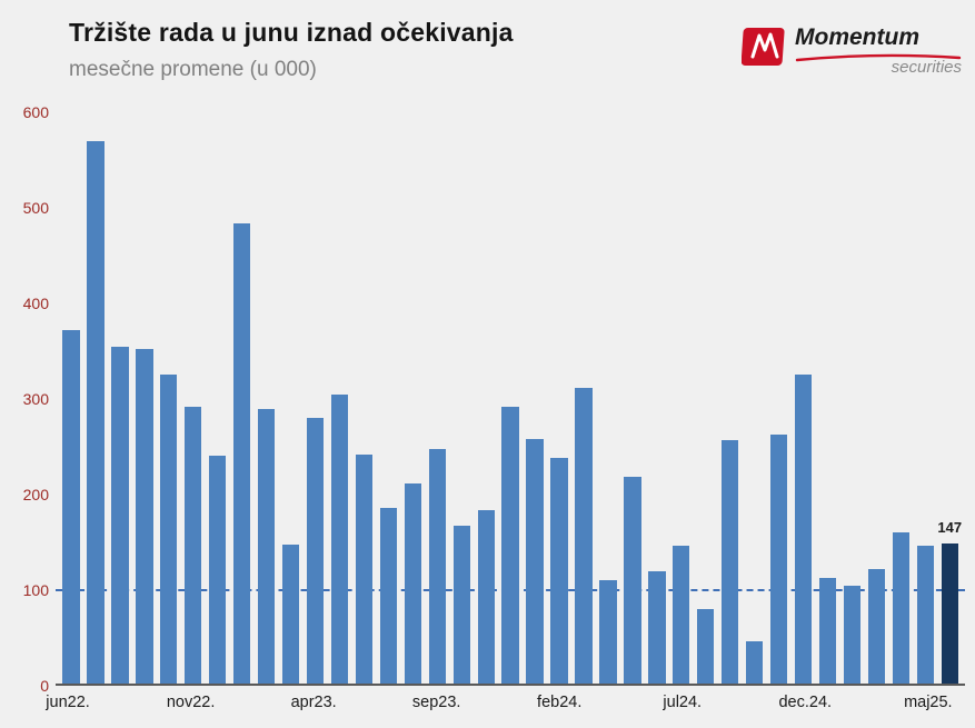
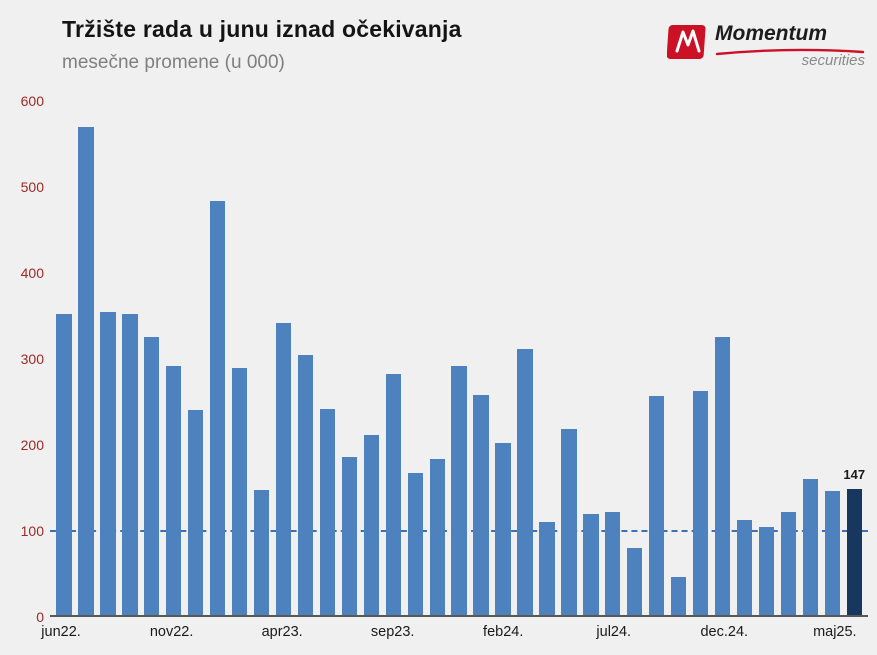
jun22.: 370 -> 350
apr23.: 280 -> 340
sep23.: 250 -> 280
feb24.: 240 -> 200
jul24.: 140 -> 120
